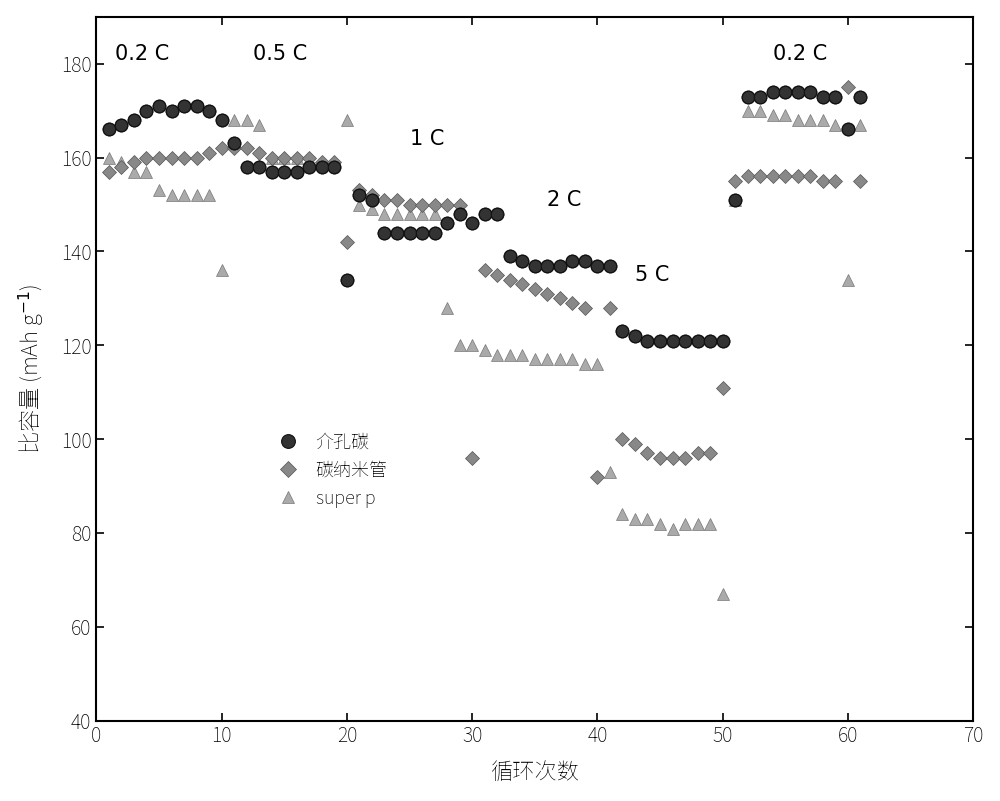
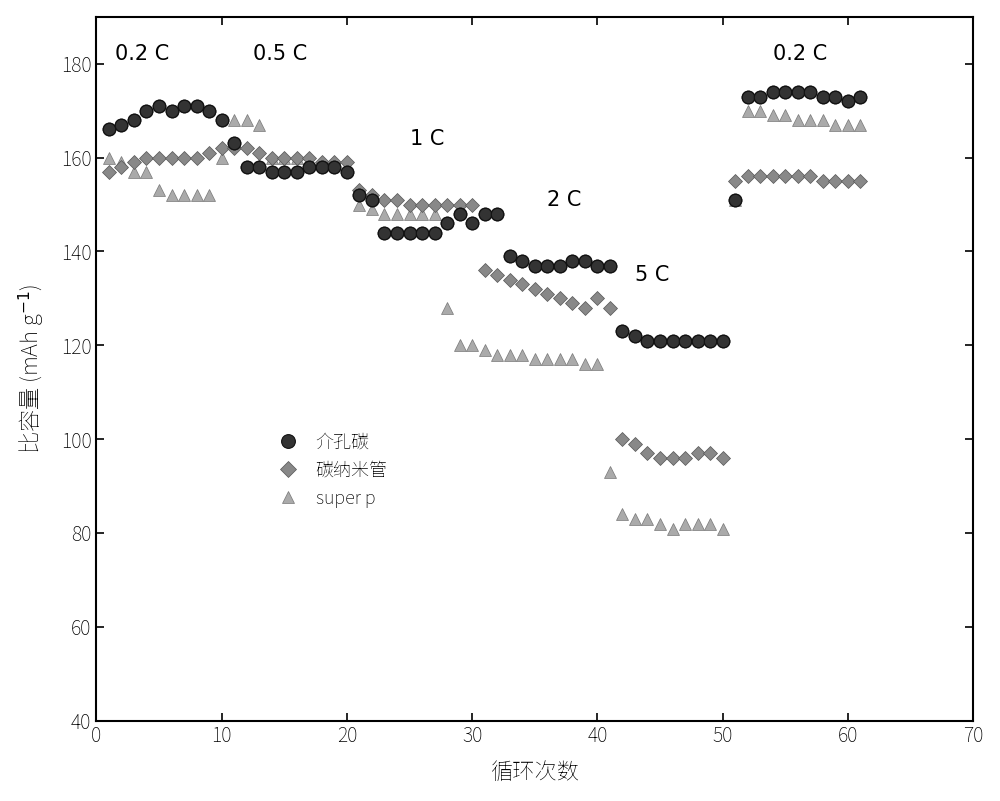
super p/10: 136 -> 160
介孔碳/20: 134 -> 157
碳纳米管/20: 142 -> 159
super p/20: 168 -> 158
碳纳米管/30: 96 -> 150
碳纳米管/40: 92 -> 130
碳纳米管/50: 111 -> 96
super p/50: 67 -> 81
介孔碳/60: 166 -> 172
碳纳米管/60: 175 -> 155
super p/60: 134 -> 167
